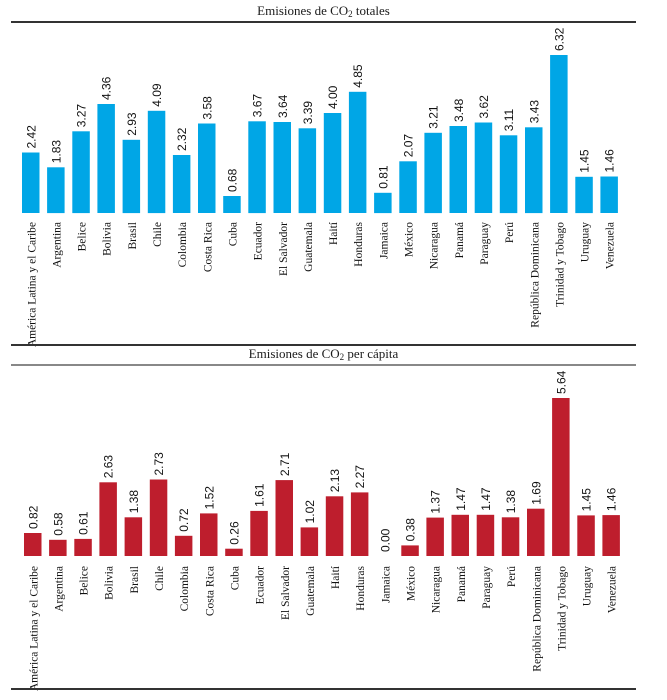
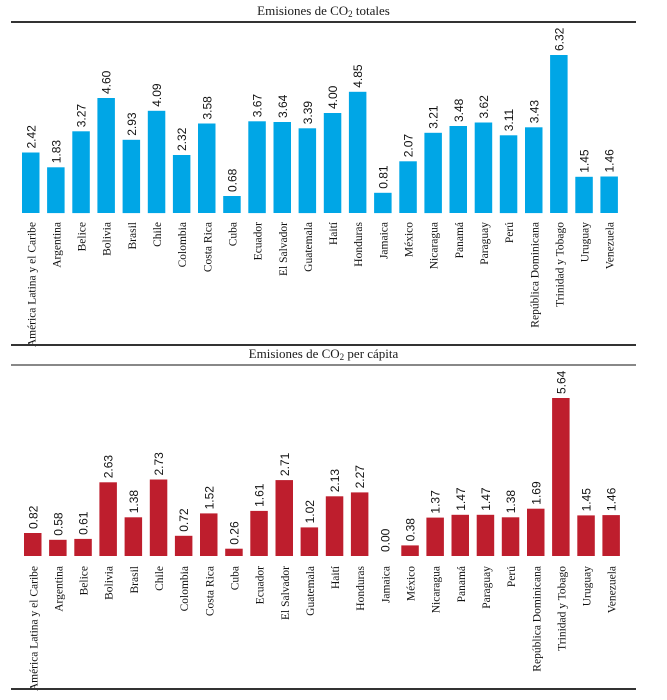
Emisiones de CO2 totales/Bolivia: 4.36 -> 4.60
